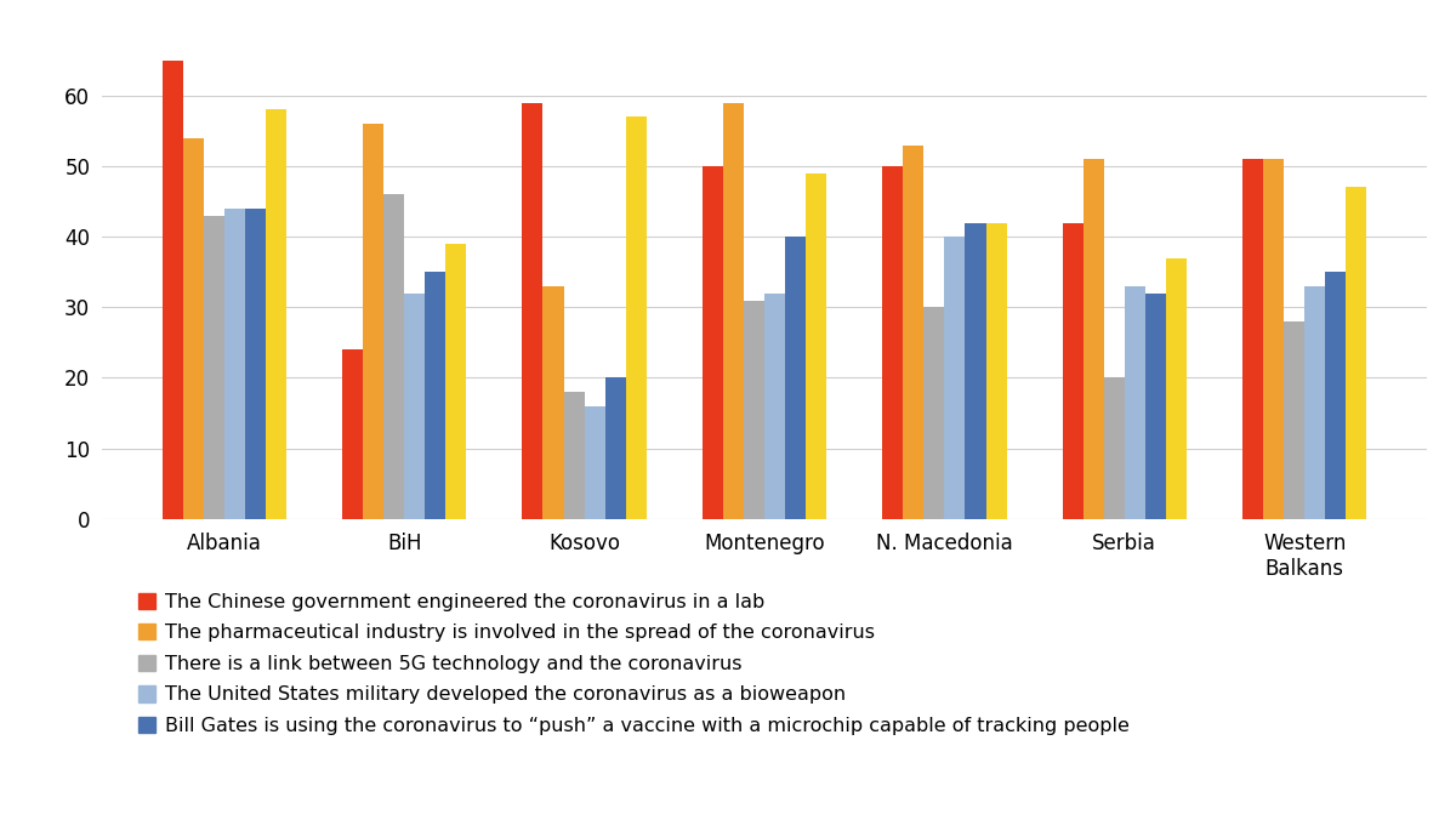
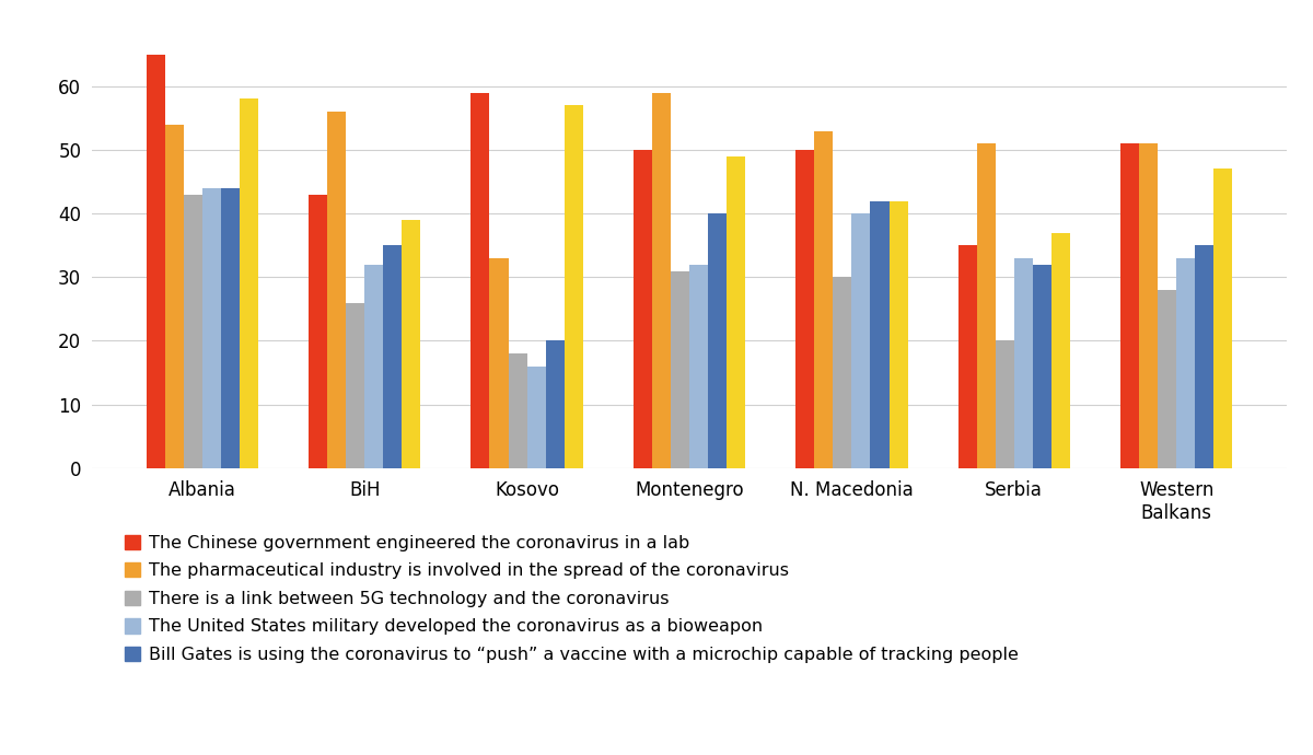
The Chinese government engineered the coronavirus in a lab/BiH: 24 -> 43
There is a link between 5G technology and the coronavirus/BiH: 46 -> 26
The Chinese government engineered the coronavirus in a lab/Serbia: 42 -> 35
